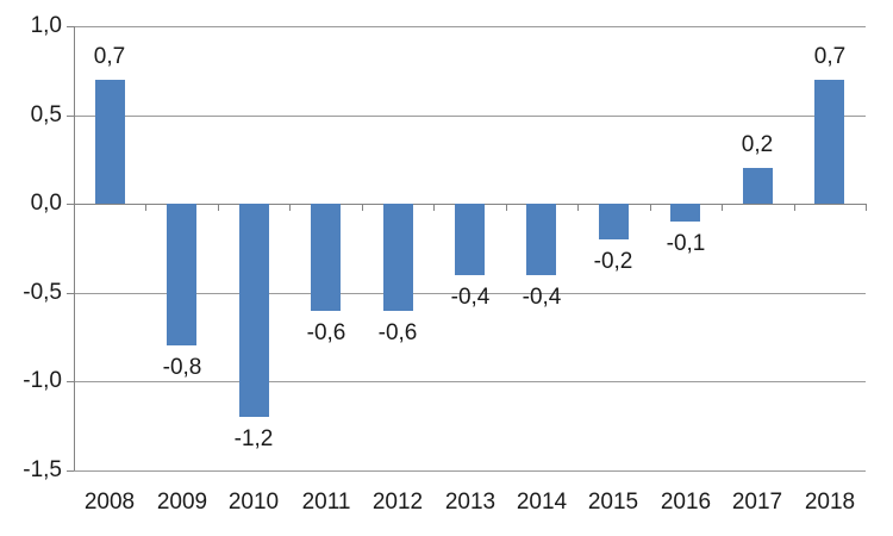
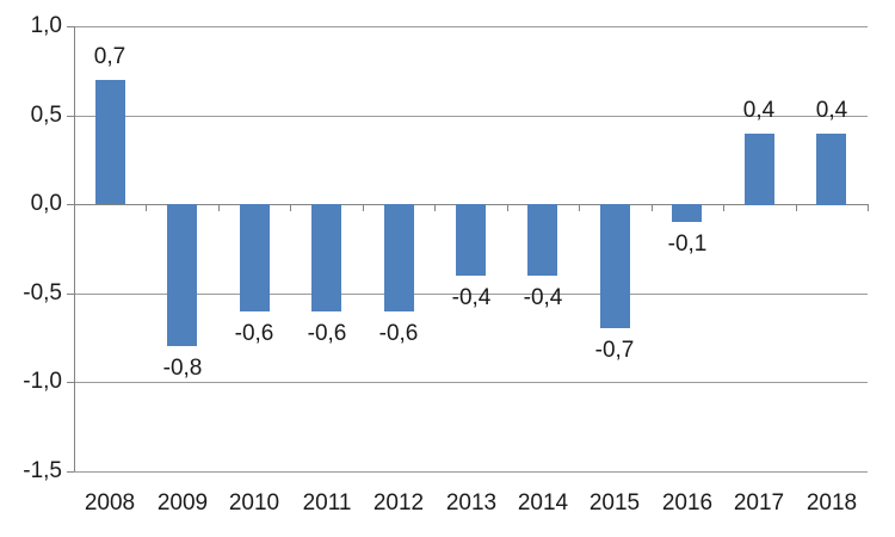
2010: -1,2 -> -0,6
2015: -0,2 -> -0,7
2017: 0,2 -> 0,4
2018: 0,7 -> 0,4
